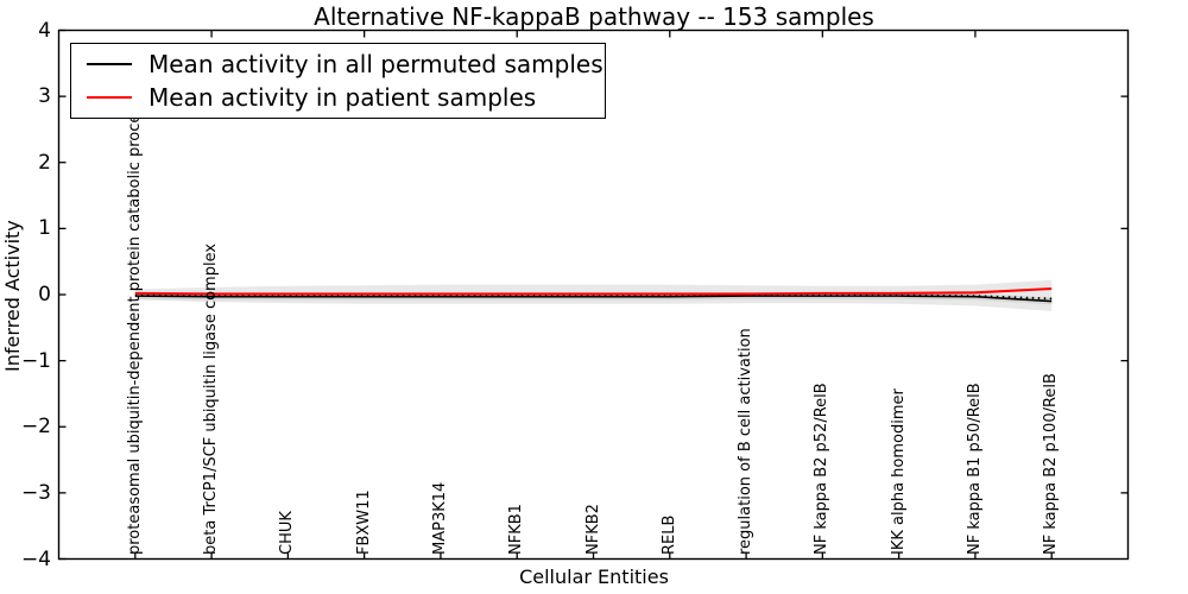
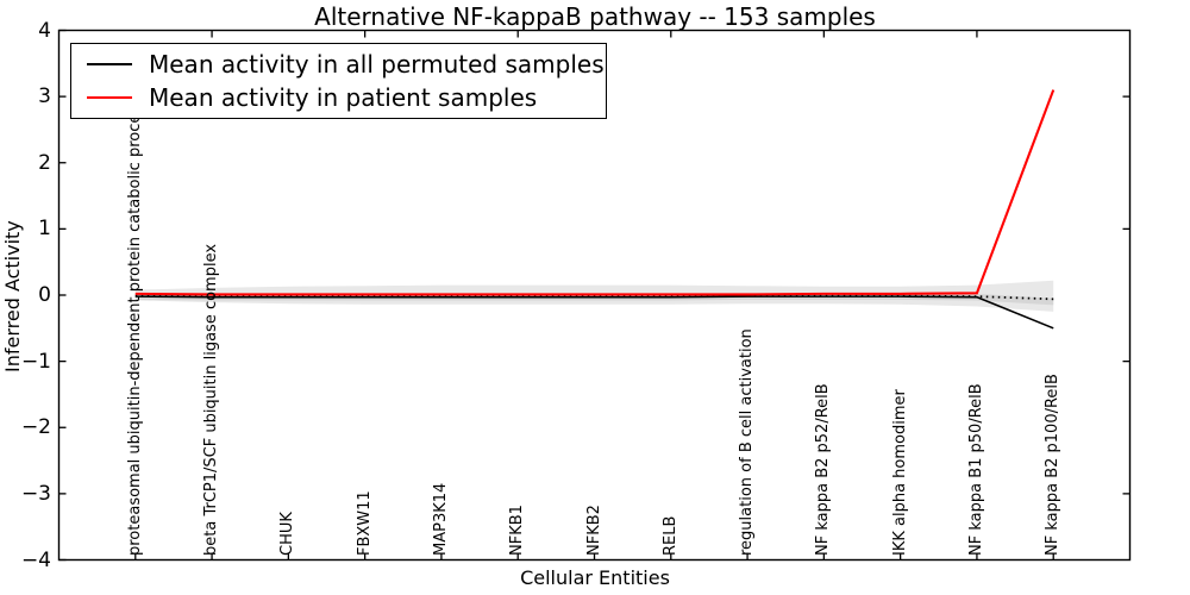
Mean activity in all permuted samples/NF kappa B2 p100/RelB: -0.1 -> -0.5
Mean activity in patient samples/NF kappa B2 p100/RelB: 0.1 -> 3.1
